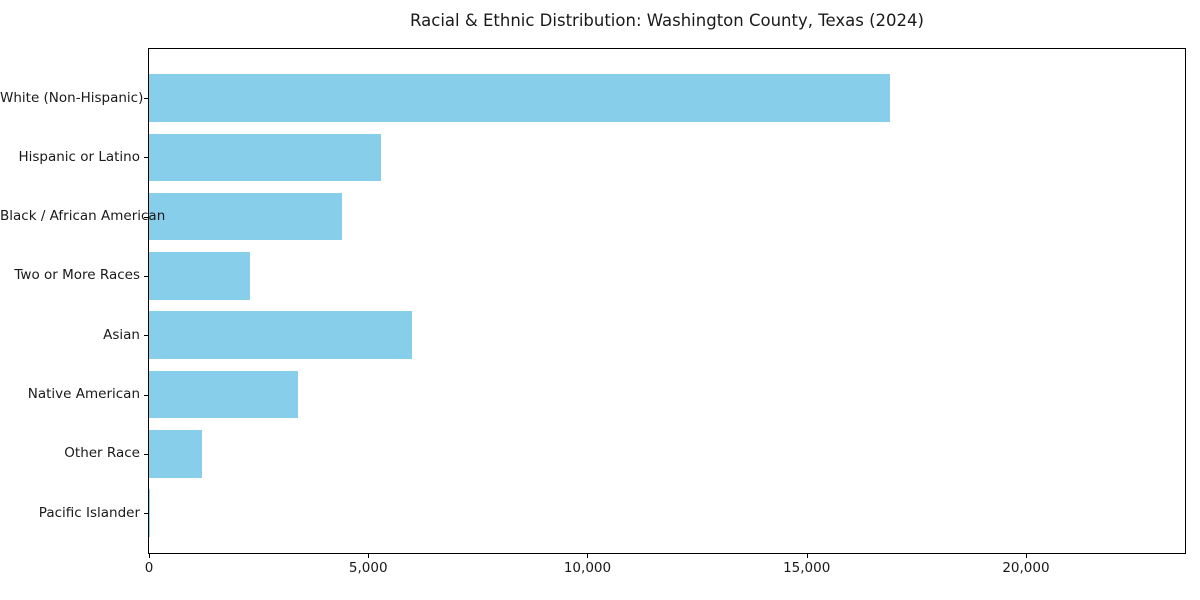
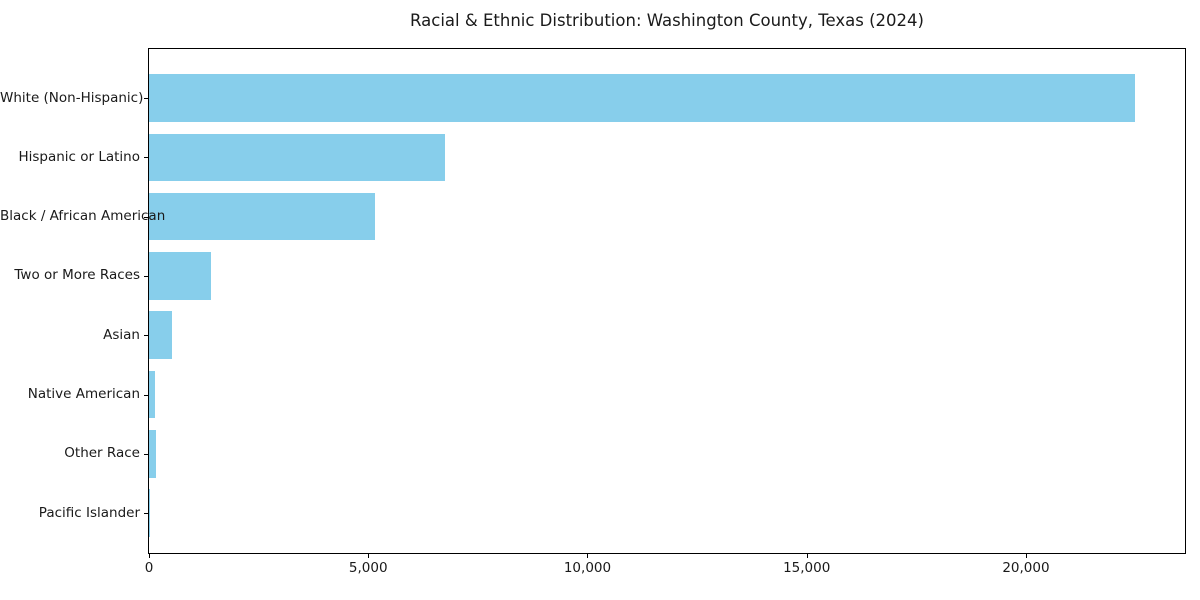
White (Non-Hispanic): 16900 -> 22500
Hispanic or Latino: 5300 -> 6800
Black / African American: 4400 -> 5200
Two or More Races: 2300 -> 1400
Asian: 6000 -> 500
Native American: 3400 -> 100
Other Race: 1200 -> 200
